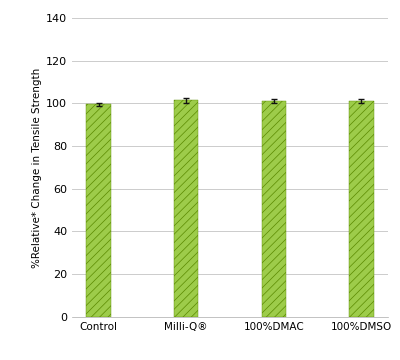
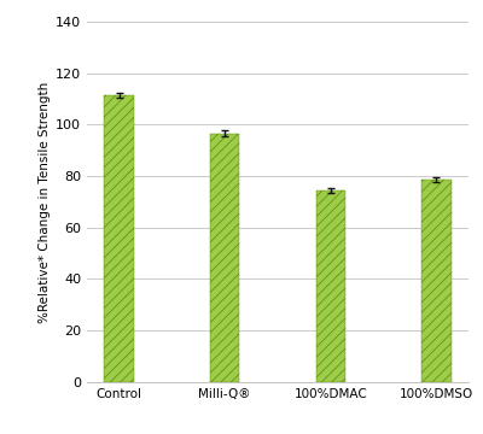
Control: 99.5 -> 111.5
Milli-Q®: 101.5 -> 96.5
100%DMAC: 101.2 -> 74.5
100%DMSO: 101.3 -> 78.5
